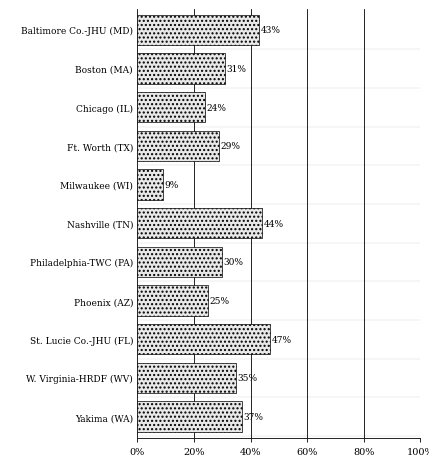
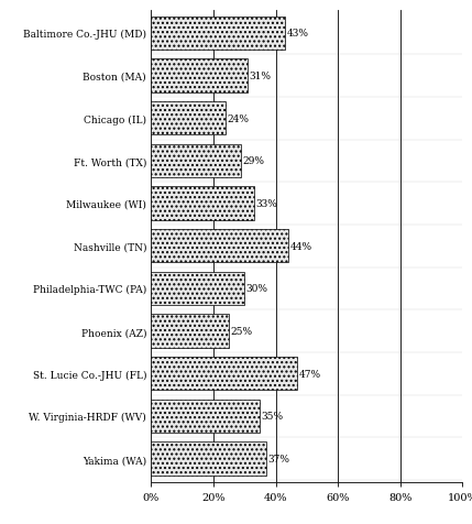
Milwaukee (WI): 9% -> 33%
